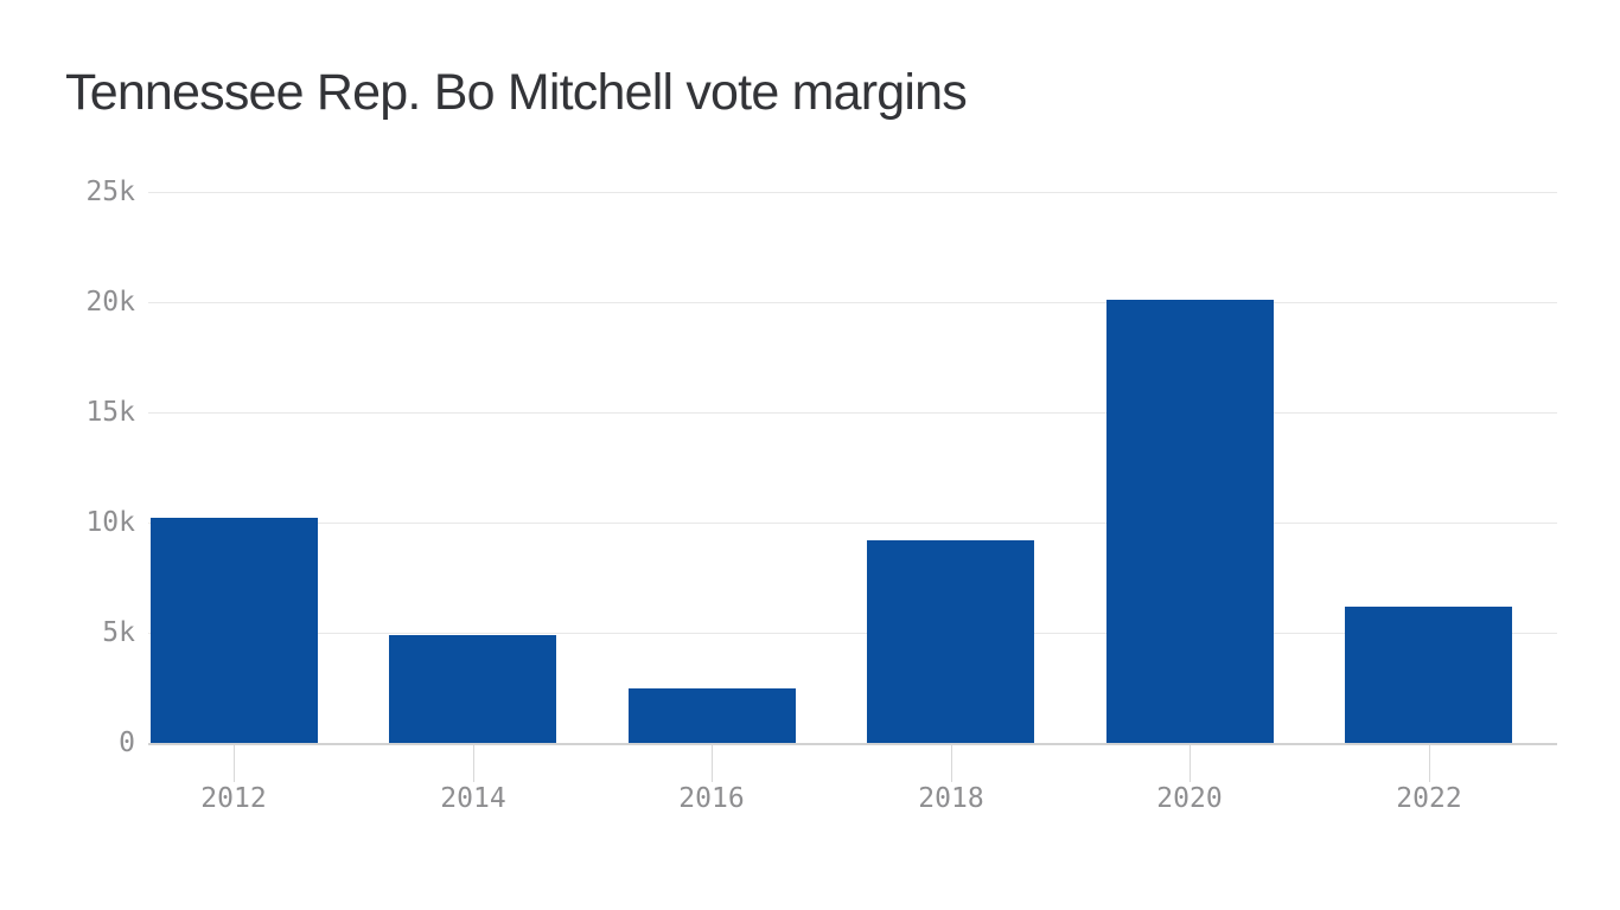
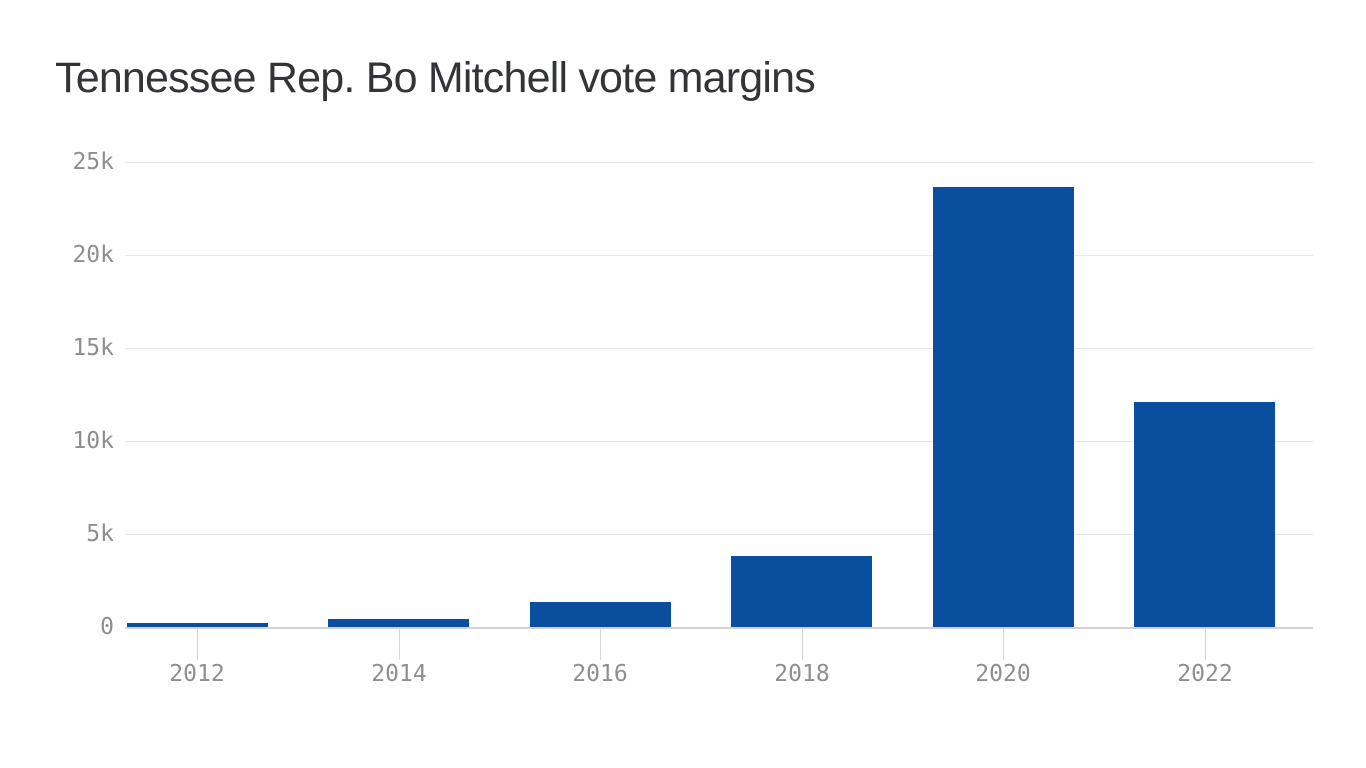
2012: 10.2k -> 0.2k
2014: 4.9k -> 0.4k
2016: 2.5k -> 1.3k
2018: 9.2k -> 3.8k
2020: 20.1k -> 23.6k
2022: 6.2k -> 12.1k
